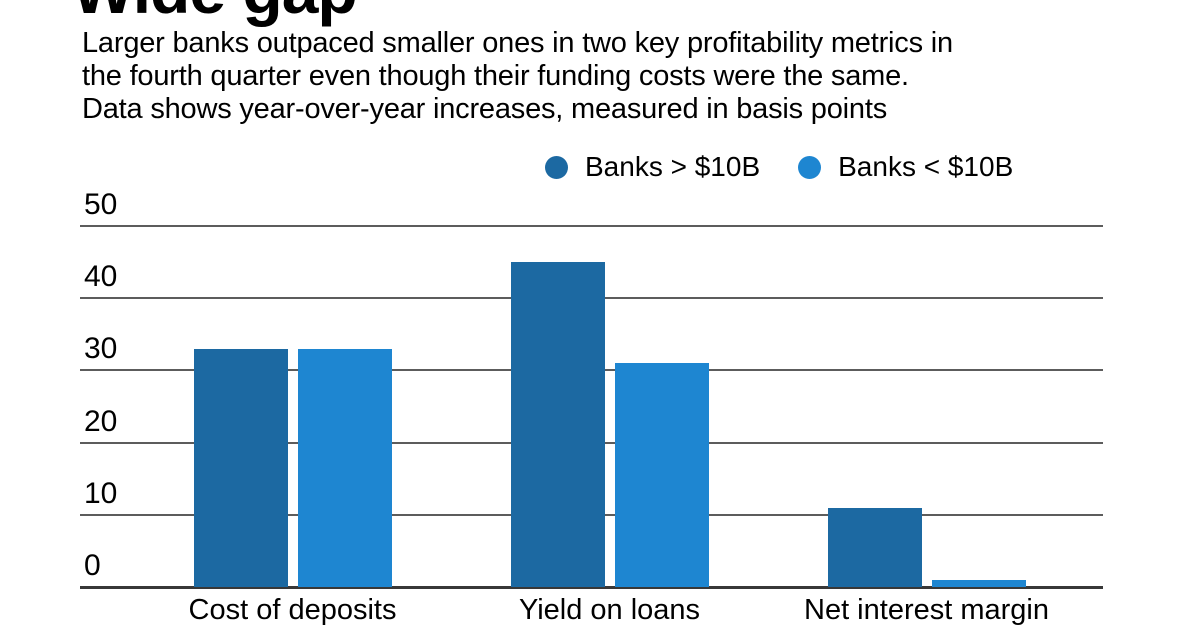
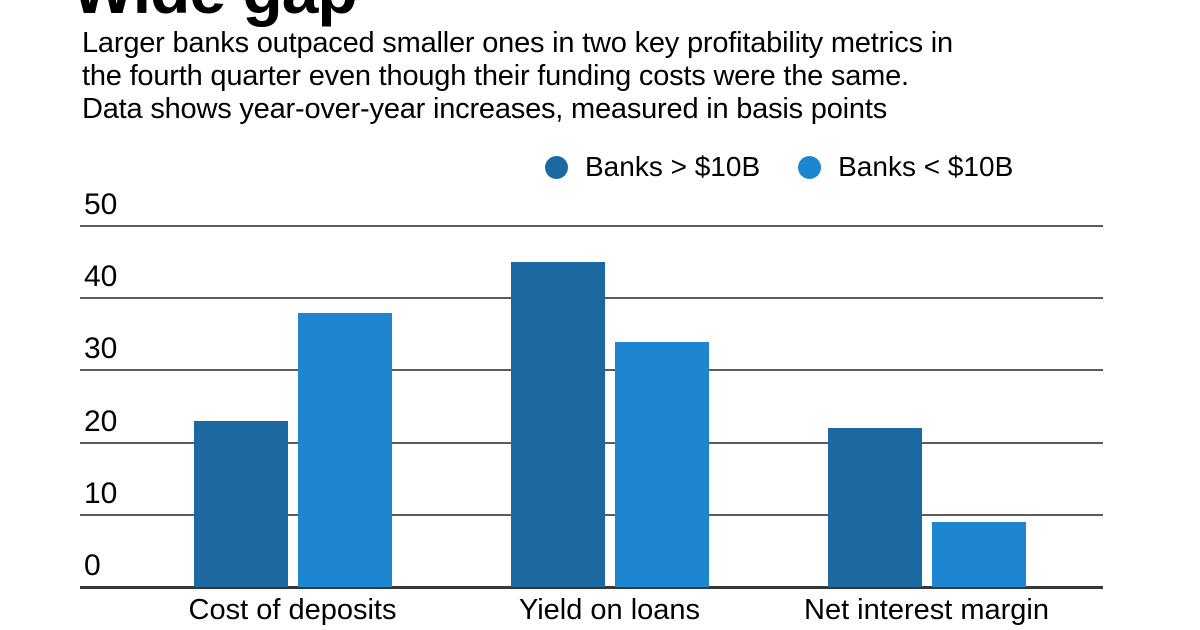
Banks > $10B/Cost of deposits: 33 -> 23
Banks < $10B/Cost of deposits: 33 -> 38
Banks < $10B/Yield on loans: 31 -> 34
Banks > $10B/Net interest margin: 11 -> 22
Banks < $10B/Net interest margin: 1 -> 9
